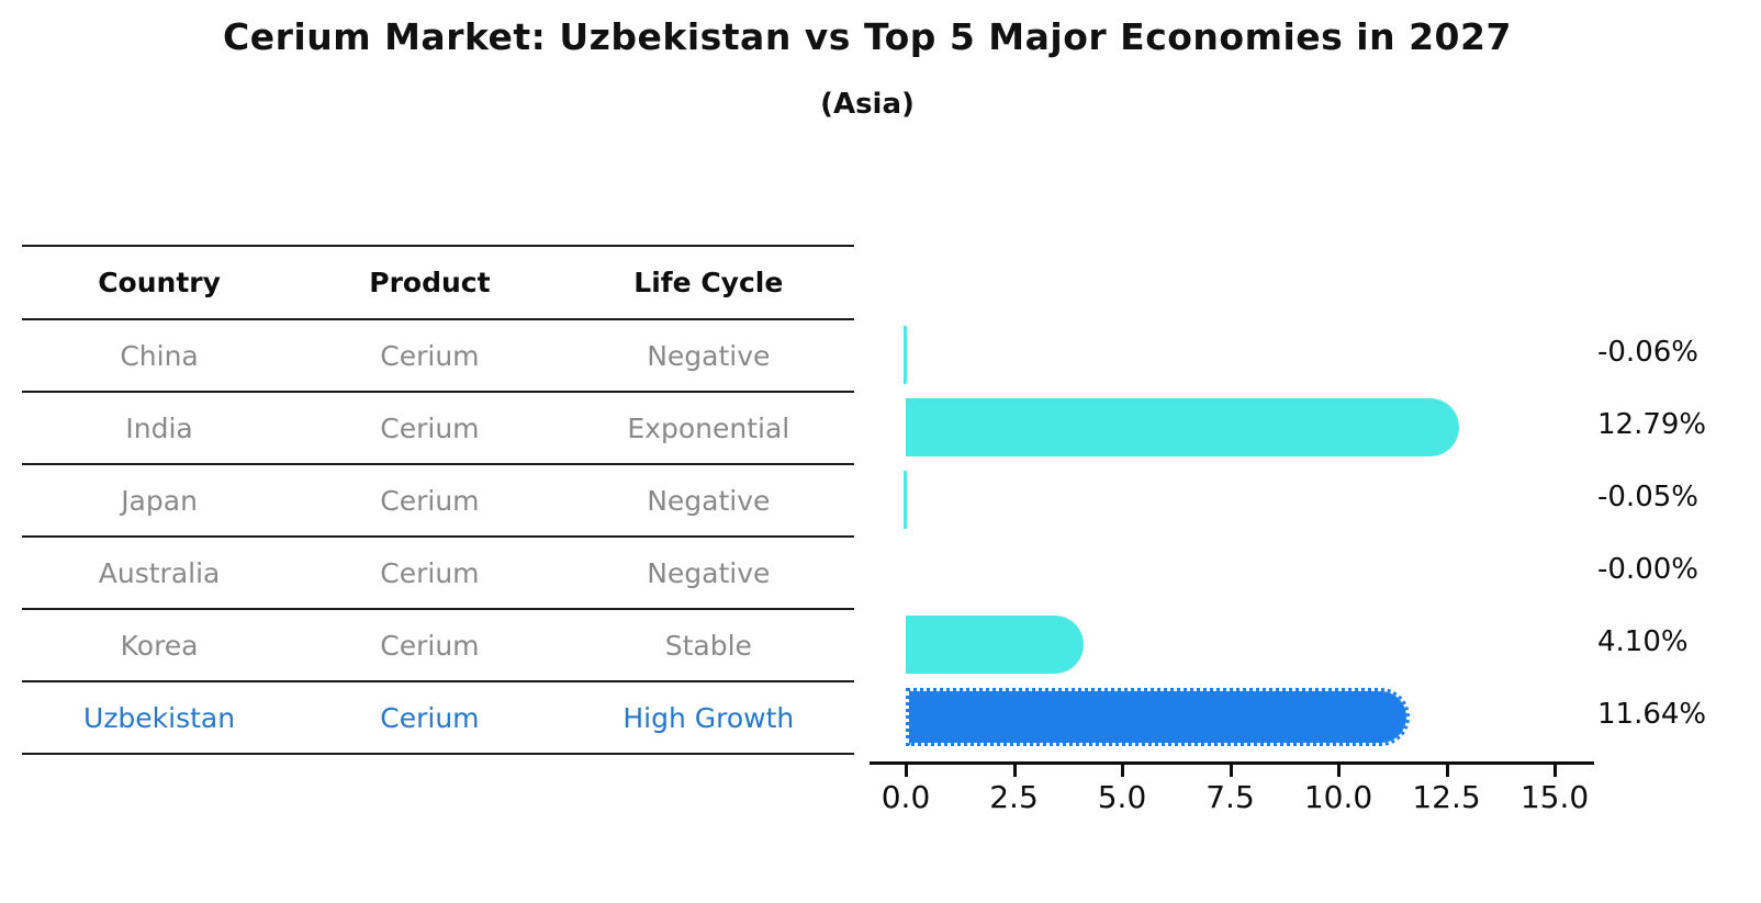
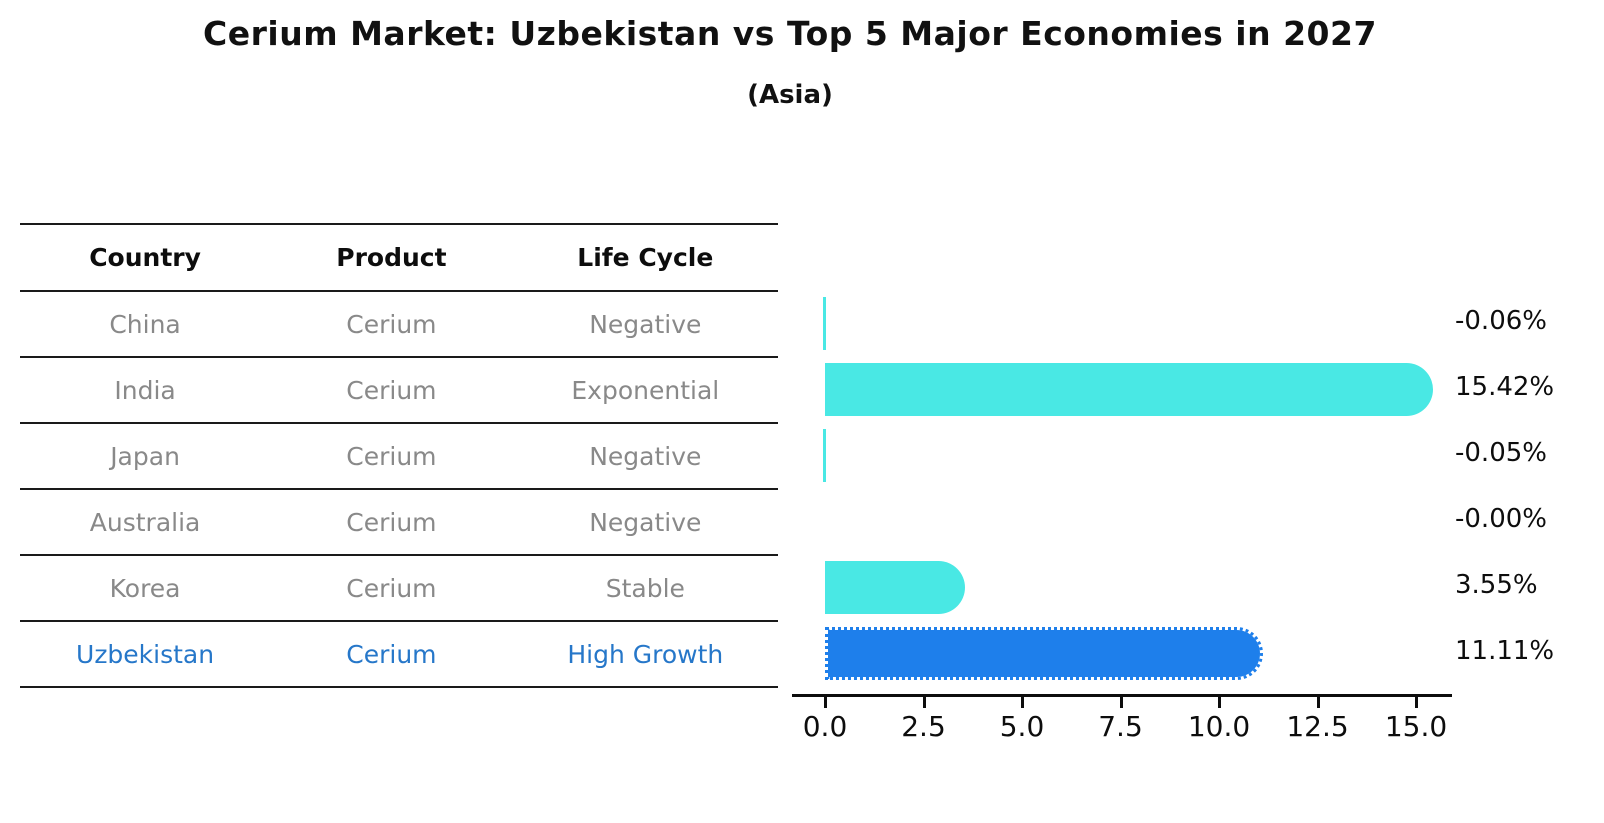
India: 12.79% -> 15.42%
Korea: 4.10% -> 3.55%
Uzbekistan: 11.64% -> 11.11%
